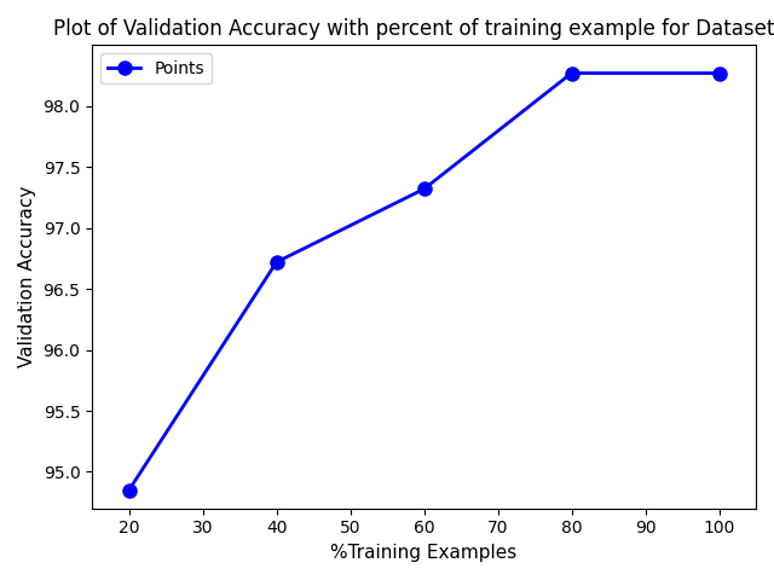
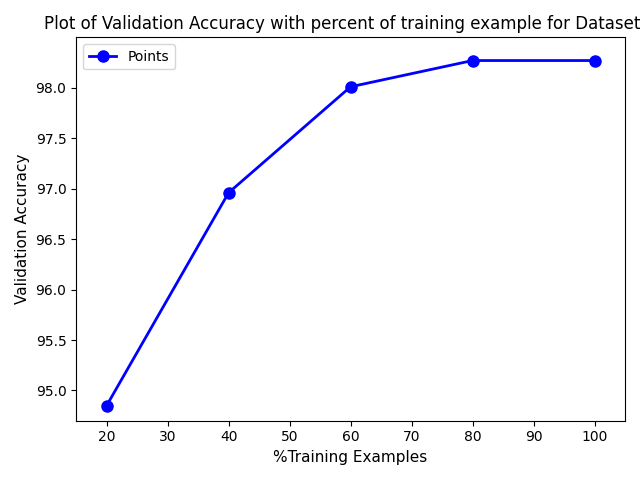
40: 96.72 -> 96.96
60: 97.32 -> 98.01
